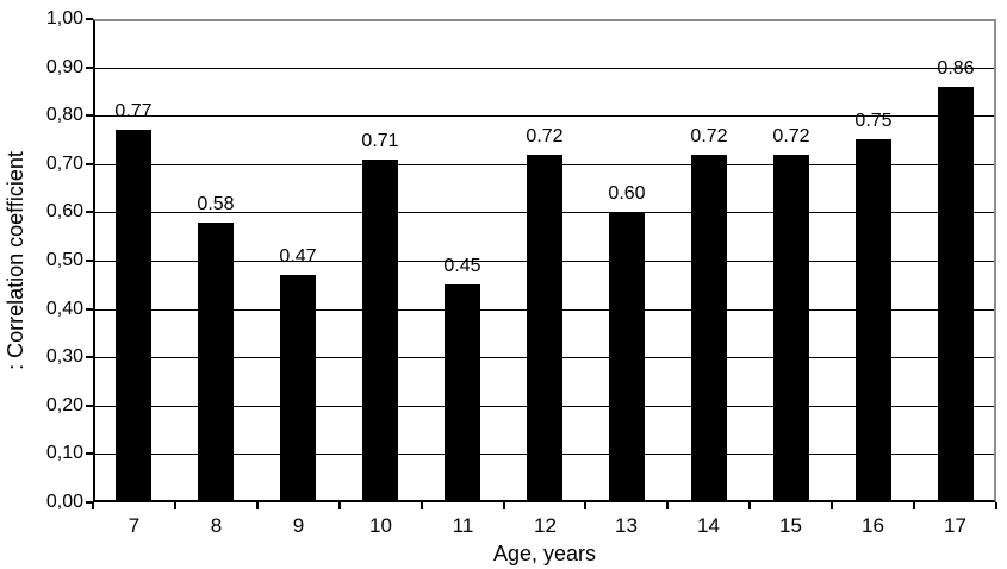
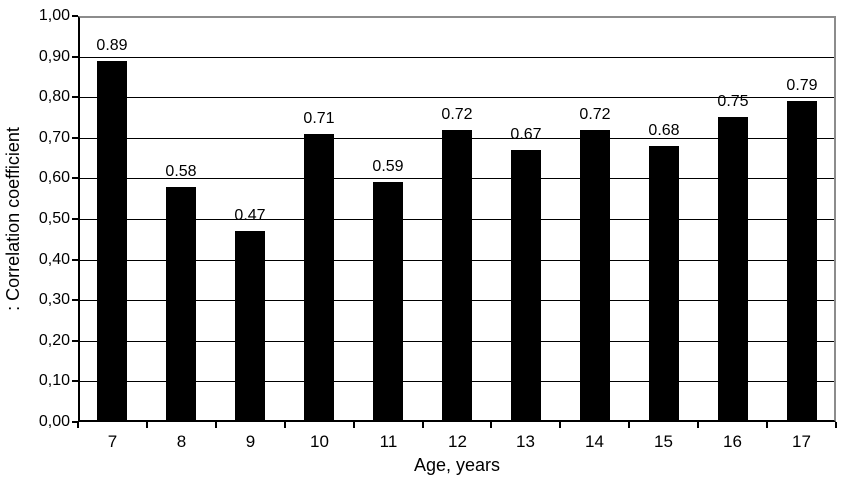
7: 0.77 -> 0.89
11: 0.45 -> 0.59
13: 0.60 -> 0.67
15: 0.72 -> 0.68
17: 0.86 -> 0.79
